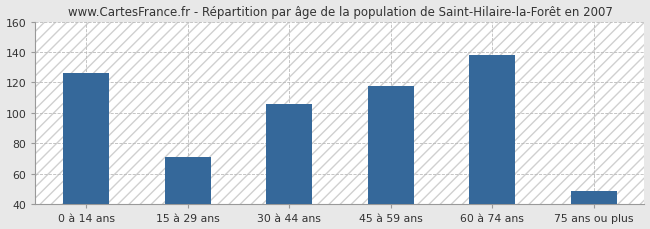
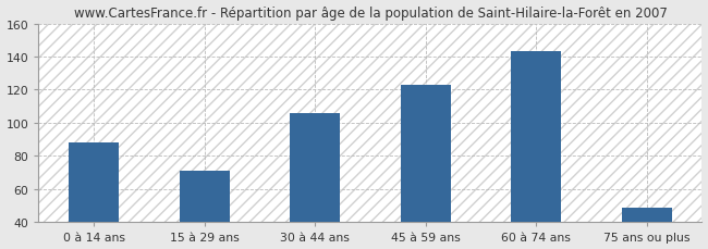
0 à 14 ans: 126 -> 88
45 à 59 ans: 118 -> 123
60 à 74 ans: 138 -> 143
